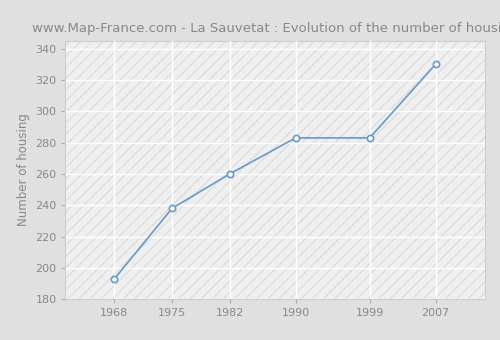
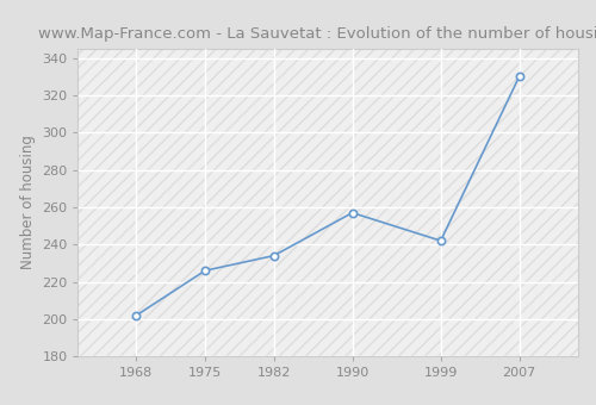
1968: 193 -> 202
1975: 238 -> 226
1982: 260 -> 234
1990: 283 -> 257
1999: 283 -> 242
